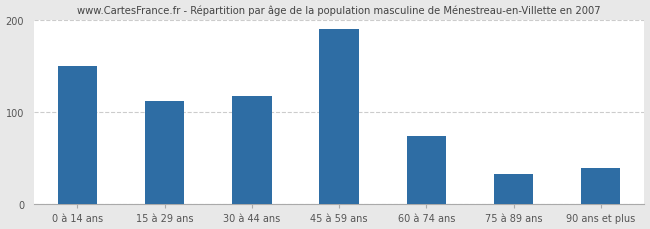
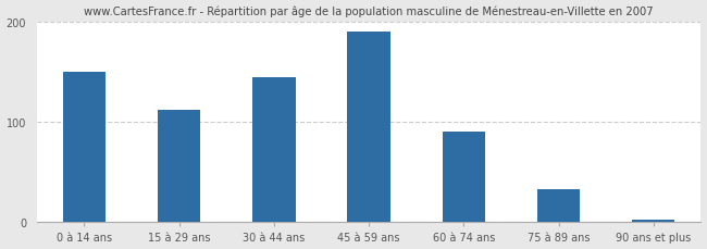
30 à 44 ans: 118 -> 145
60 à 74 ans: 74 -> 90
90 ans et plus: 40 -> 3
